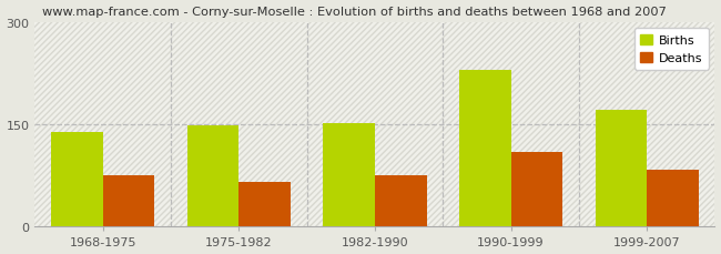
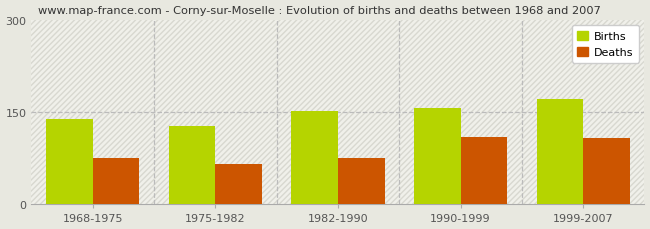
Births/1975-1982: 148 -> 128
Births/1990-1999: 230 -> 156
Deaths/1999-2007: 84 -> 107
